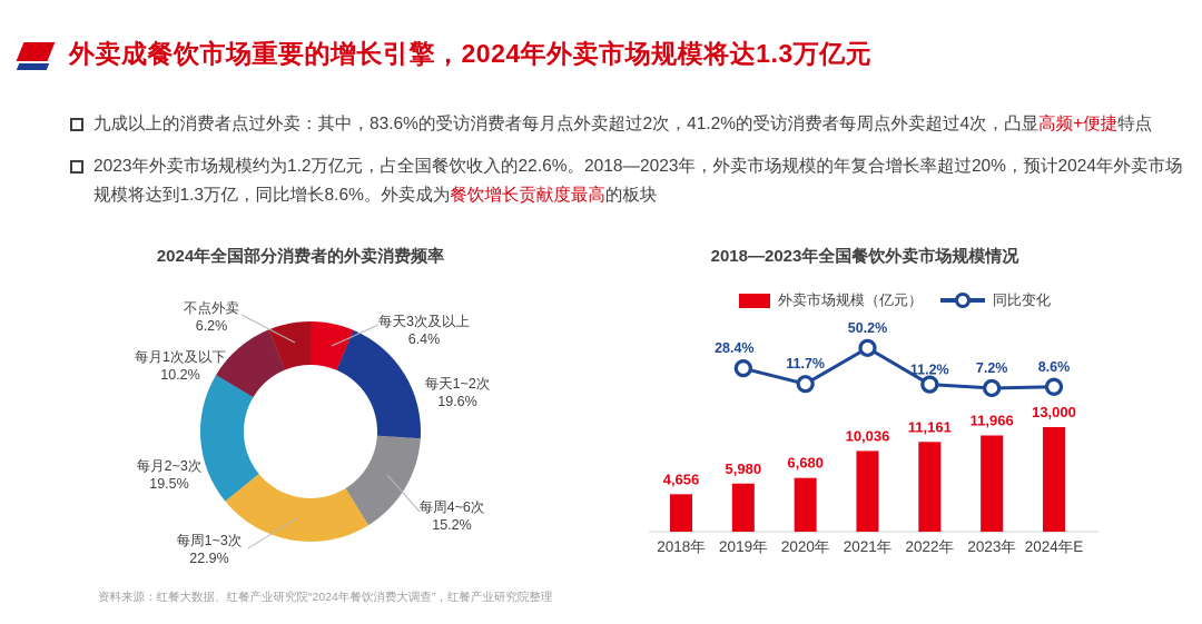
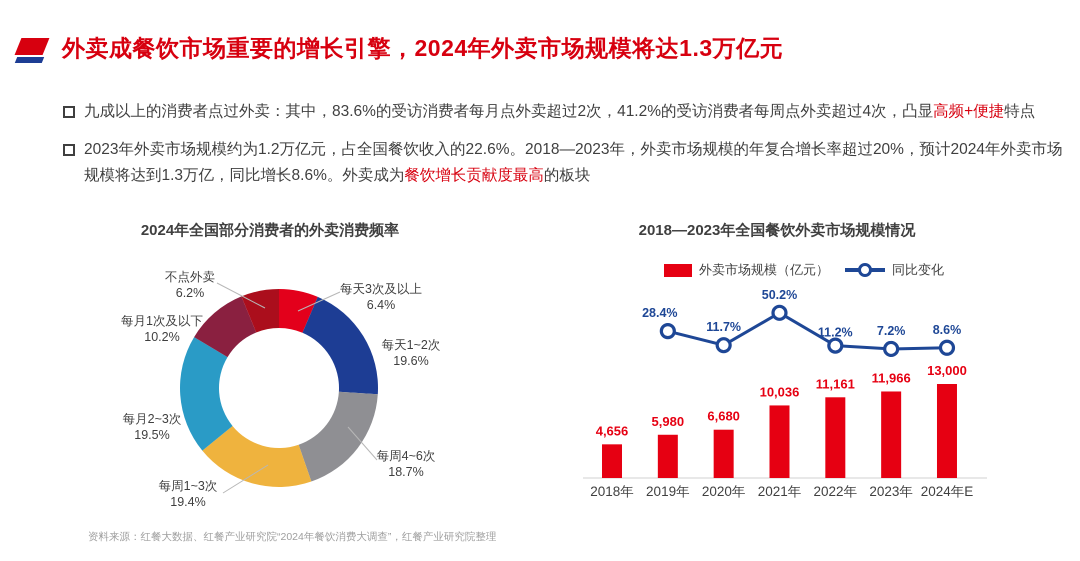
2024年全国部分消费者的外卖消费频率/每周4~6次: 15.2% -> 18.7%
2024年全国部分消费者的外卖消费频率/每周1~3次: 22.9% -> 19.4%
